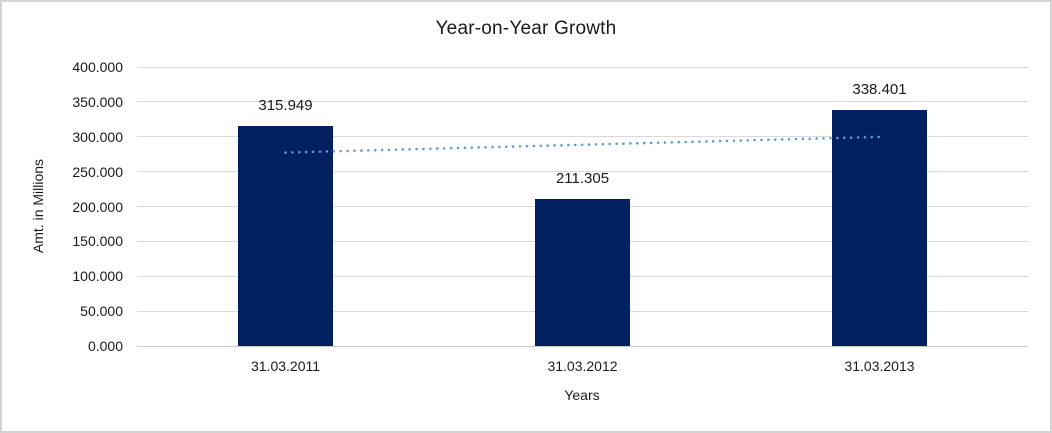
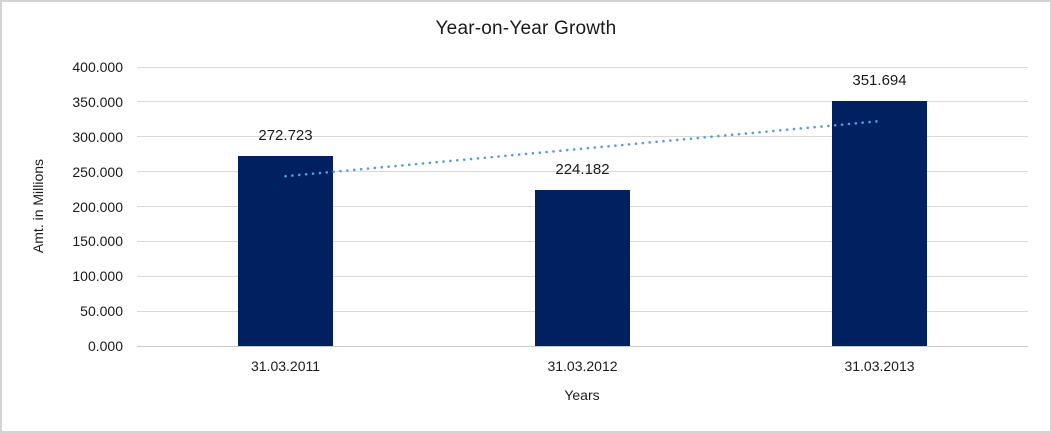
31.03.2011: 315.949 -> 272.723
31.03.2012: 211.305 -> 224.182
31.03.2013: 338.401 -> 351.694
